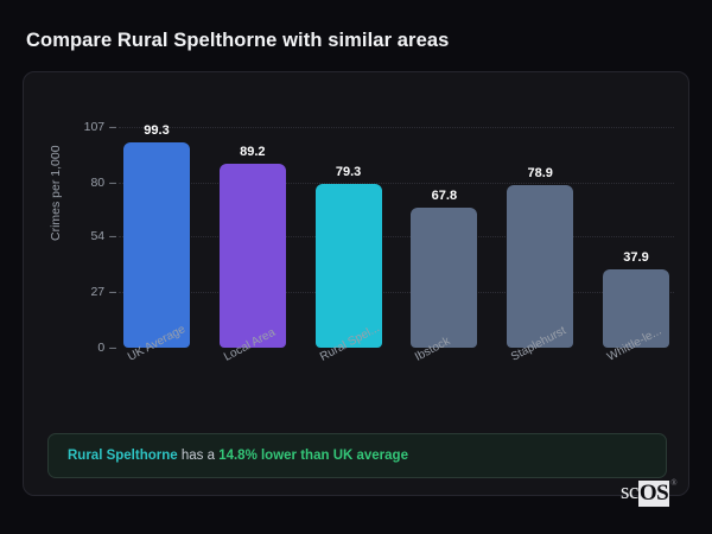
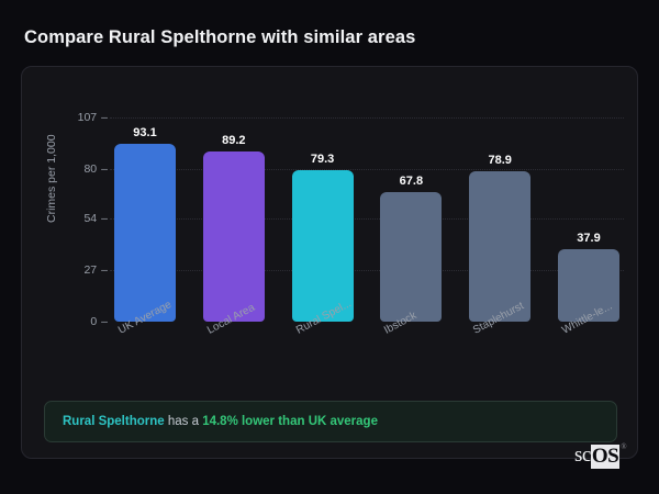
UK Average: 99.3 -> 93.1
